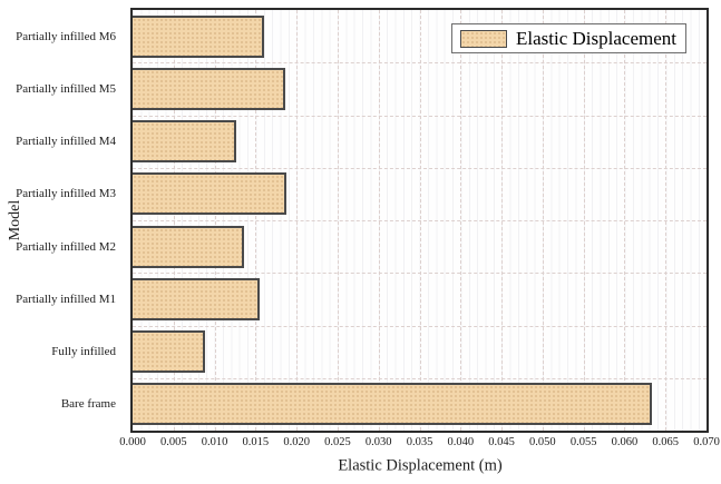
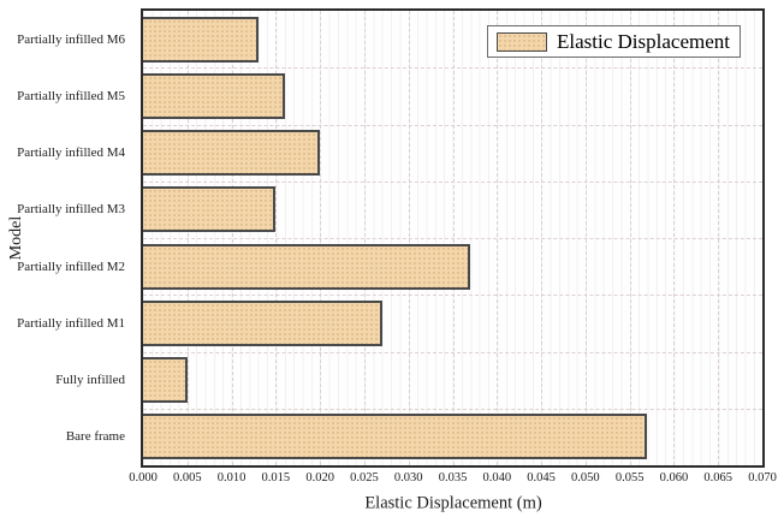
Partially infilled M6: 0.016 -> 0.013
Partially infilled M5: 0.019 -> 0.016
Partially infilled M4: 0.013 -> 0.020
Partially infilled M3: 0.019 -> 0.015
Partially infilled M2: 0.014 -> 0.037
Partially infilled M1: 0.015 -> 0.027
Fully infilled: 0.009 -> 0.005
Bare frame: 0.063 -> 0.057
